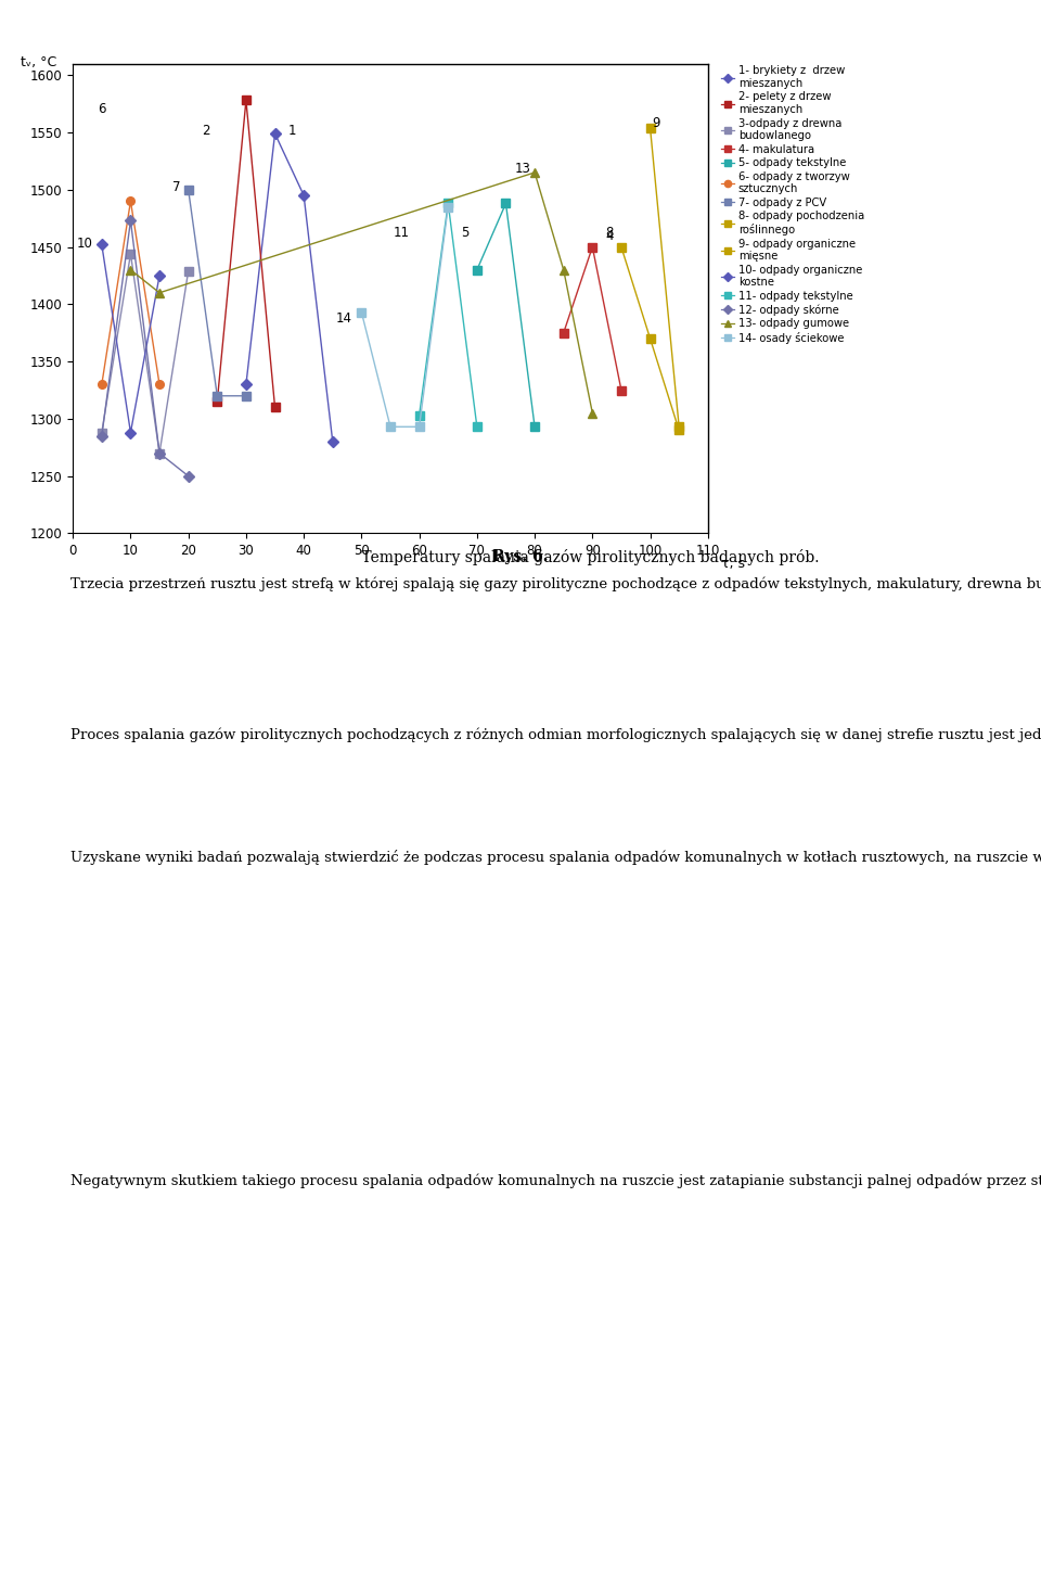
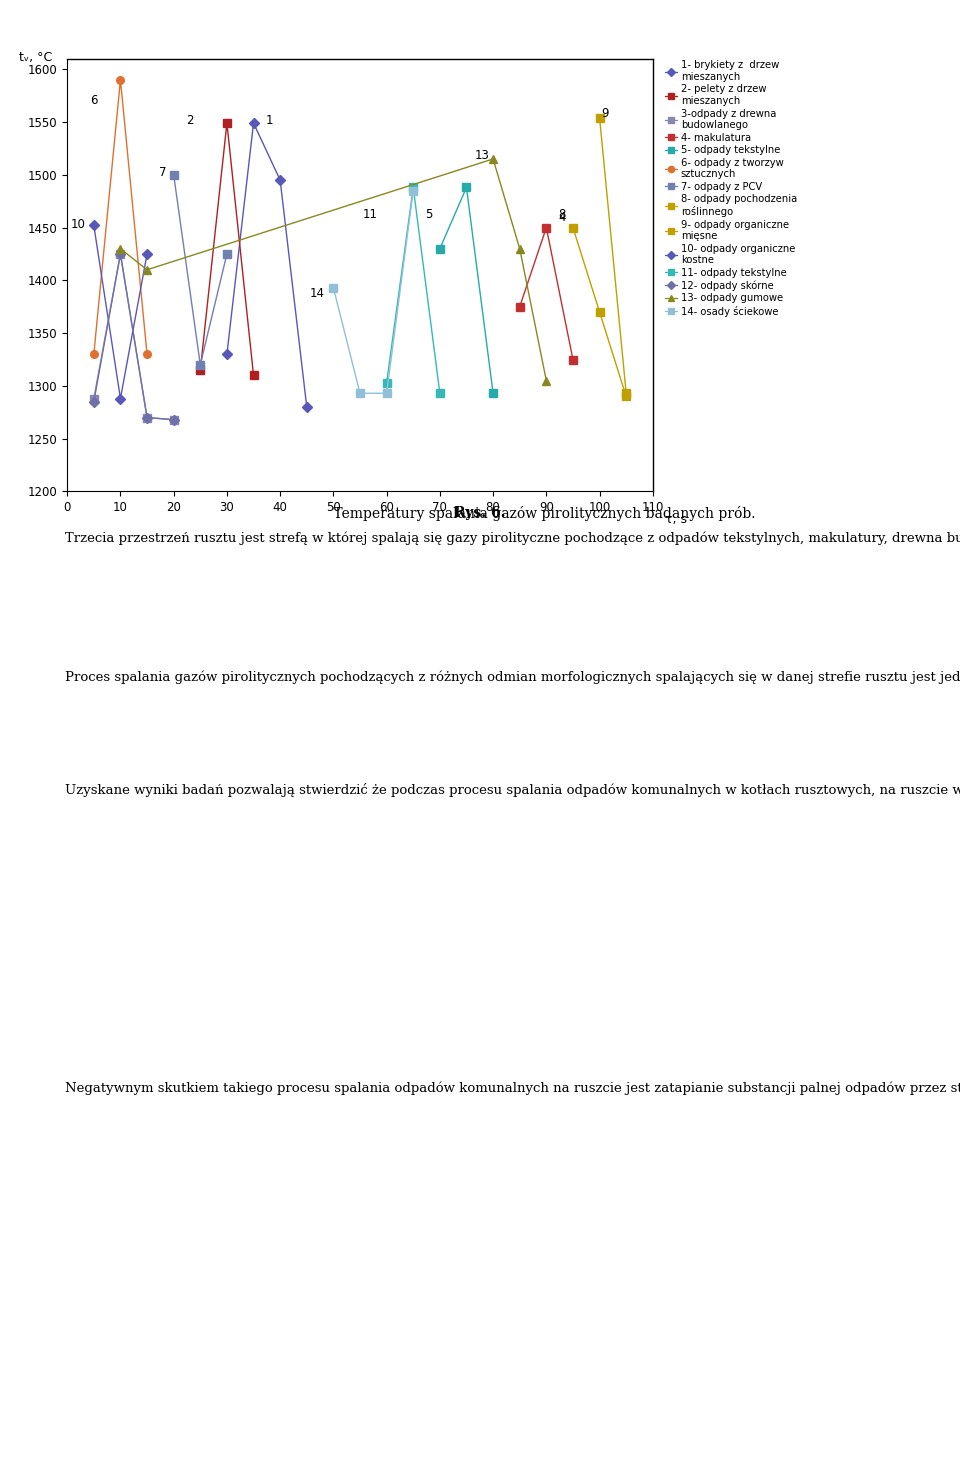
3-odpady z drewna budowlanego/10: 1444 -> 1425
6- odpady z tworzyw sztucznych/10: 1490 -> 1590
12- odpady skórne/10: 1473 -> 1425
3-odpady z drewna budowlanego/20: 1429 -> 1268
12- odpady skórne/20: 1250 -> 1268
2- pelety z drzew mieszanych/30: 1578 -> 1549
7- odpady z PCV/30: 1320 -> 1425
